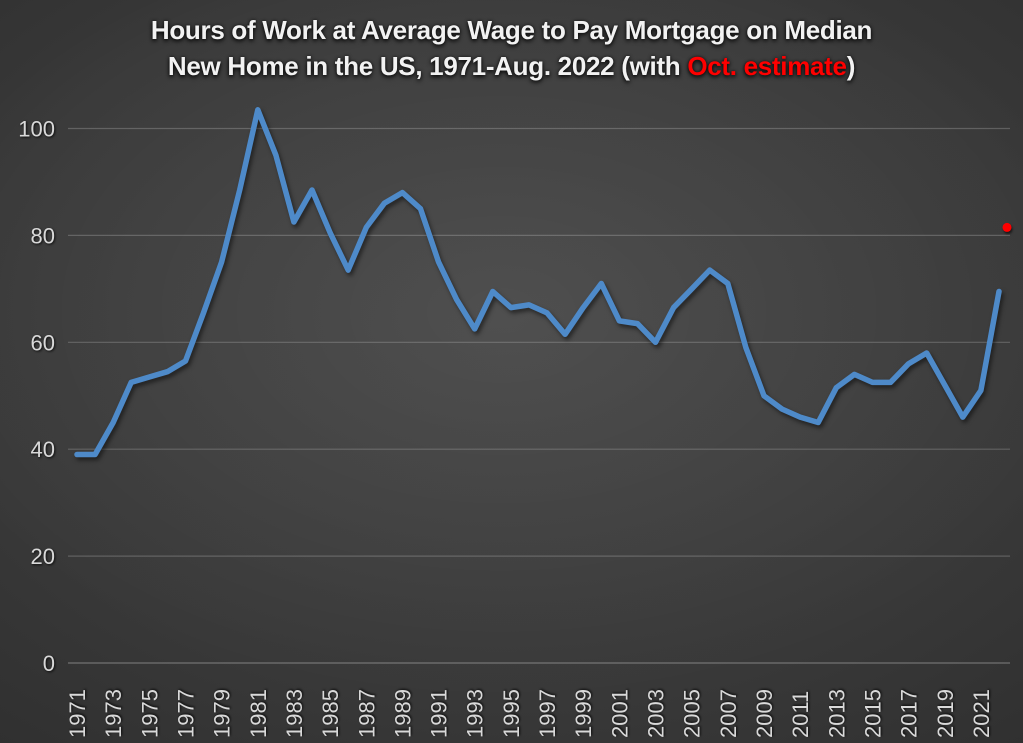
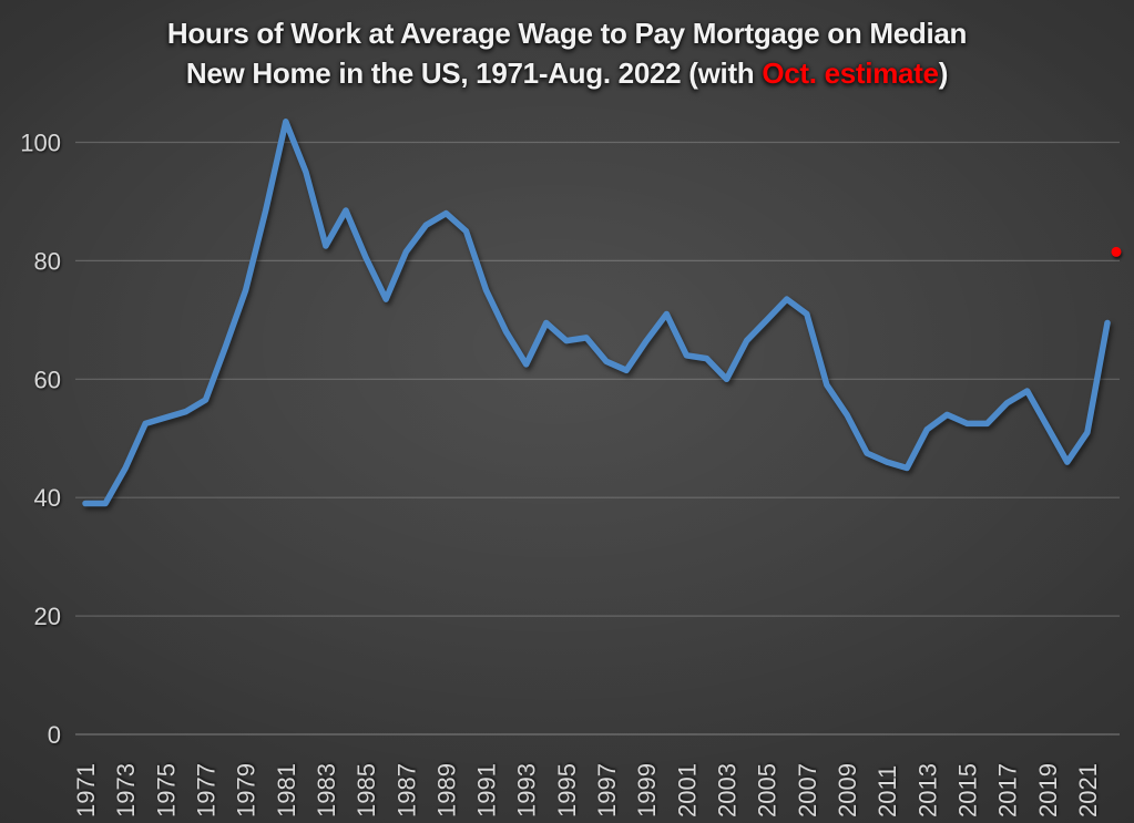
1997: 66 -> 63
2009: 50 -> 54
